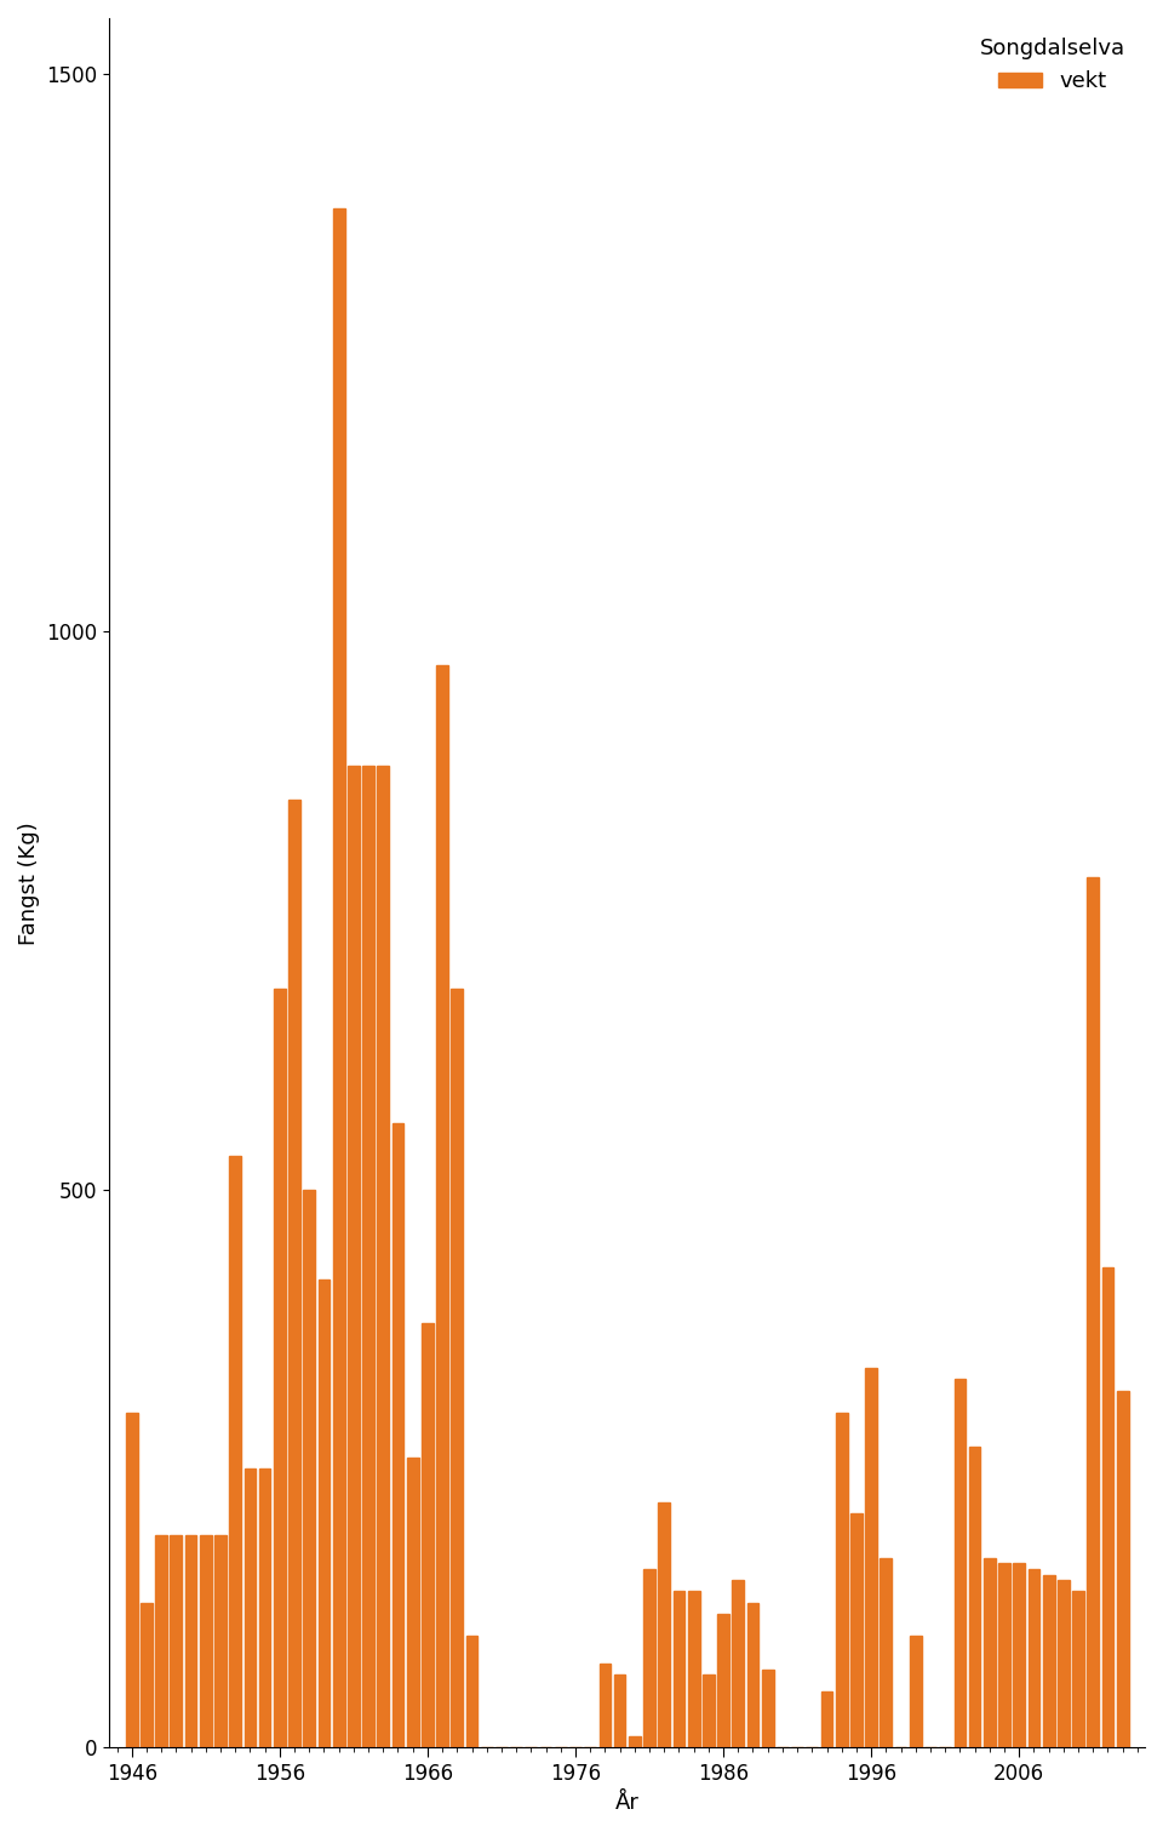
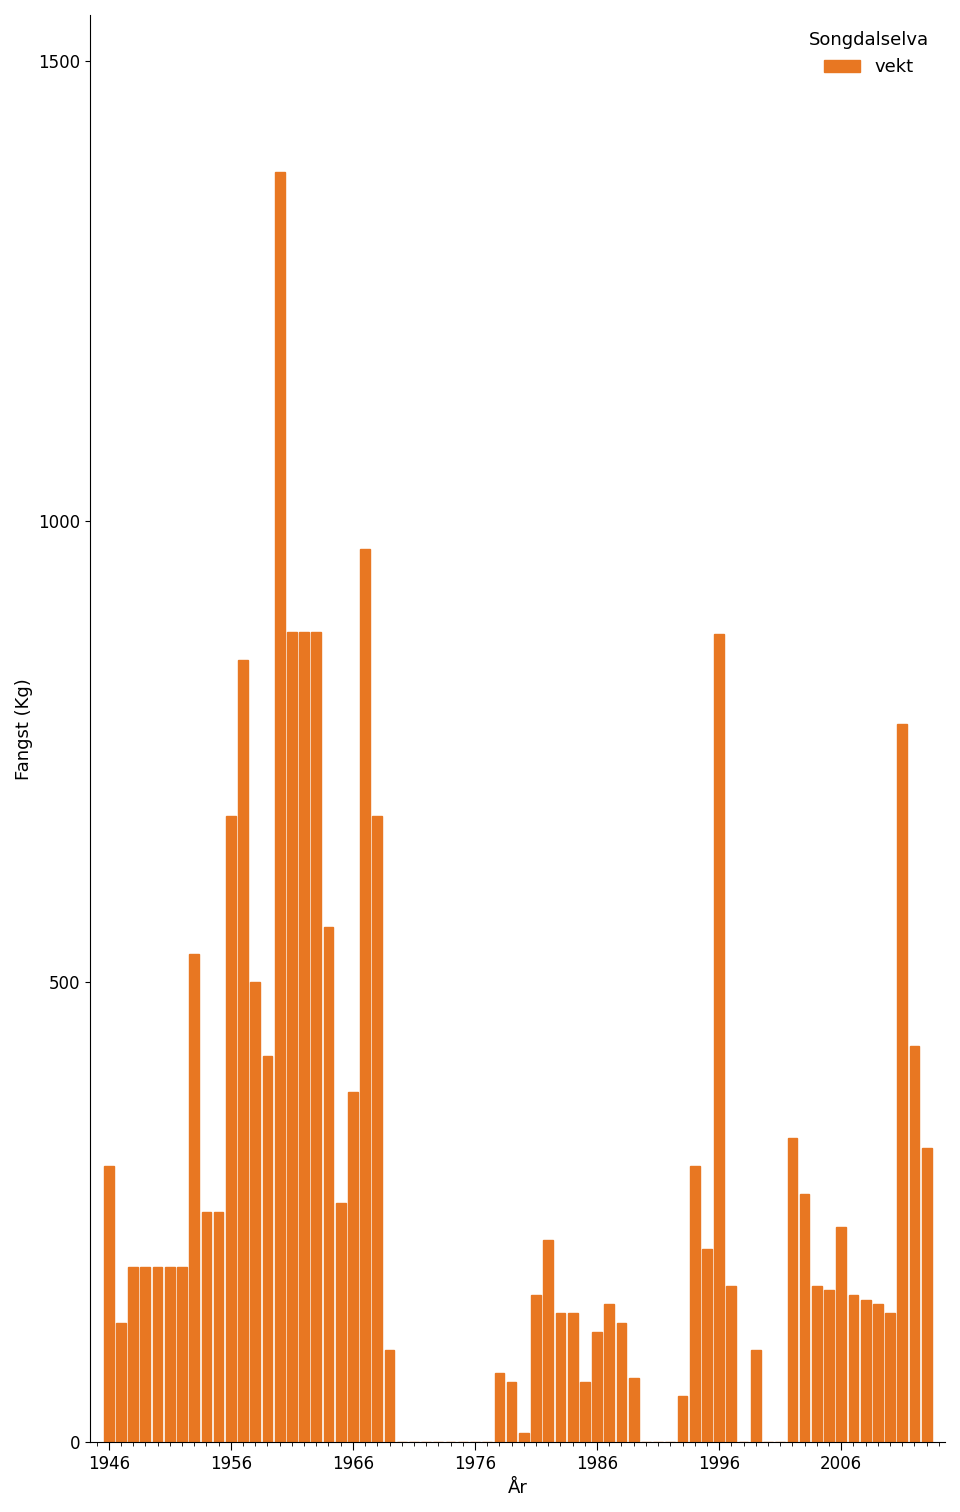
1996: 340 -> 878
2006: 165 -> 234
